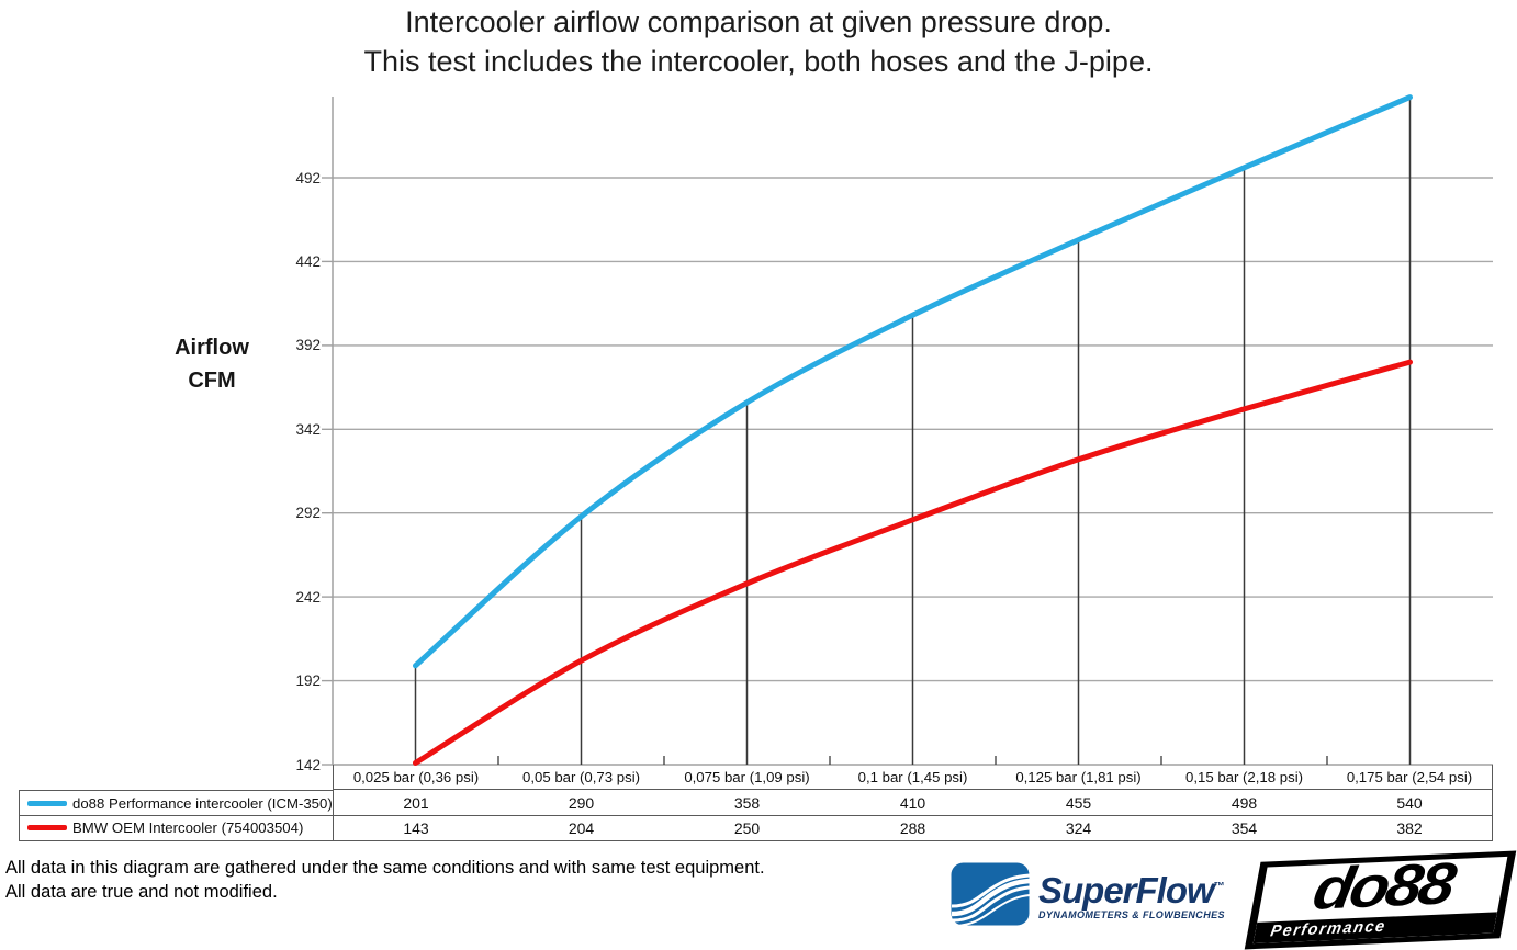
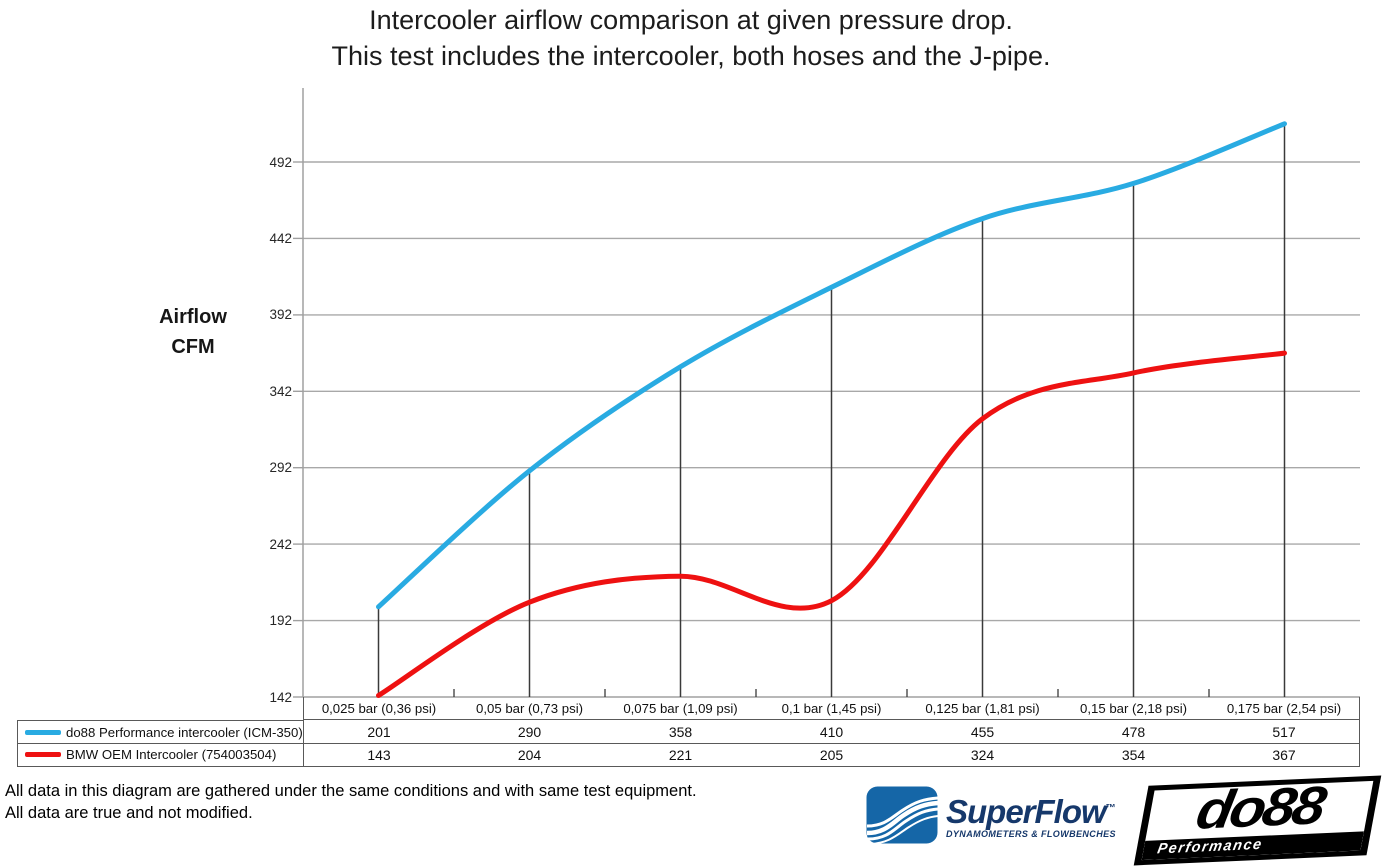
BMW OEM Intercooler (754003504)/0,075 bar (1,09 psi): 250 -> 221
BMW OEM Intercooler (754003504)/0,1 bar (1,45 psi): 288 -> 205
do88 Performance intercooler (ICM-350)/0,15 bar (2,18 psi): 498 -> 478
do88 Performance intercooler (ICM-350)/0,175 bar (2,54 psi): 540 -> 517
BMW OEM Intercooler (754003504)/0,175 bar (2,54 psi): 382 -> 367
